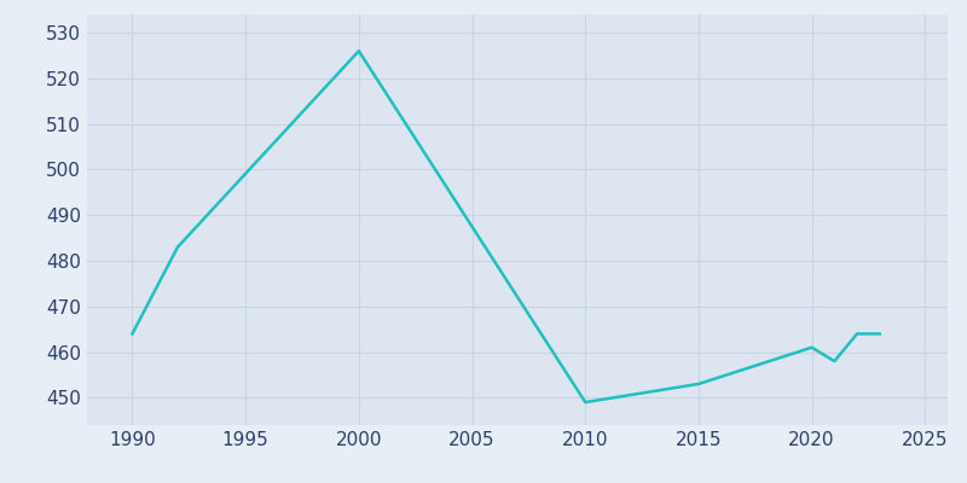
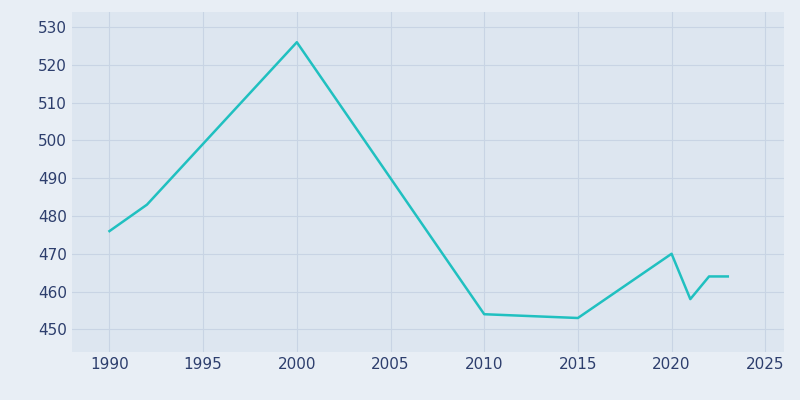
1990: 464 -> 476
2010: 449 -> 454
2020: 461 -> 470
